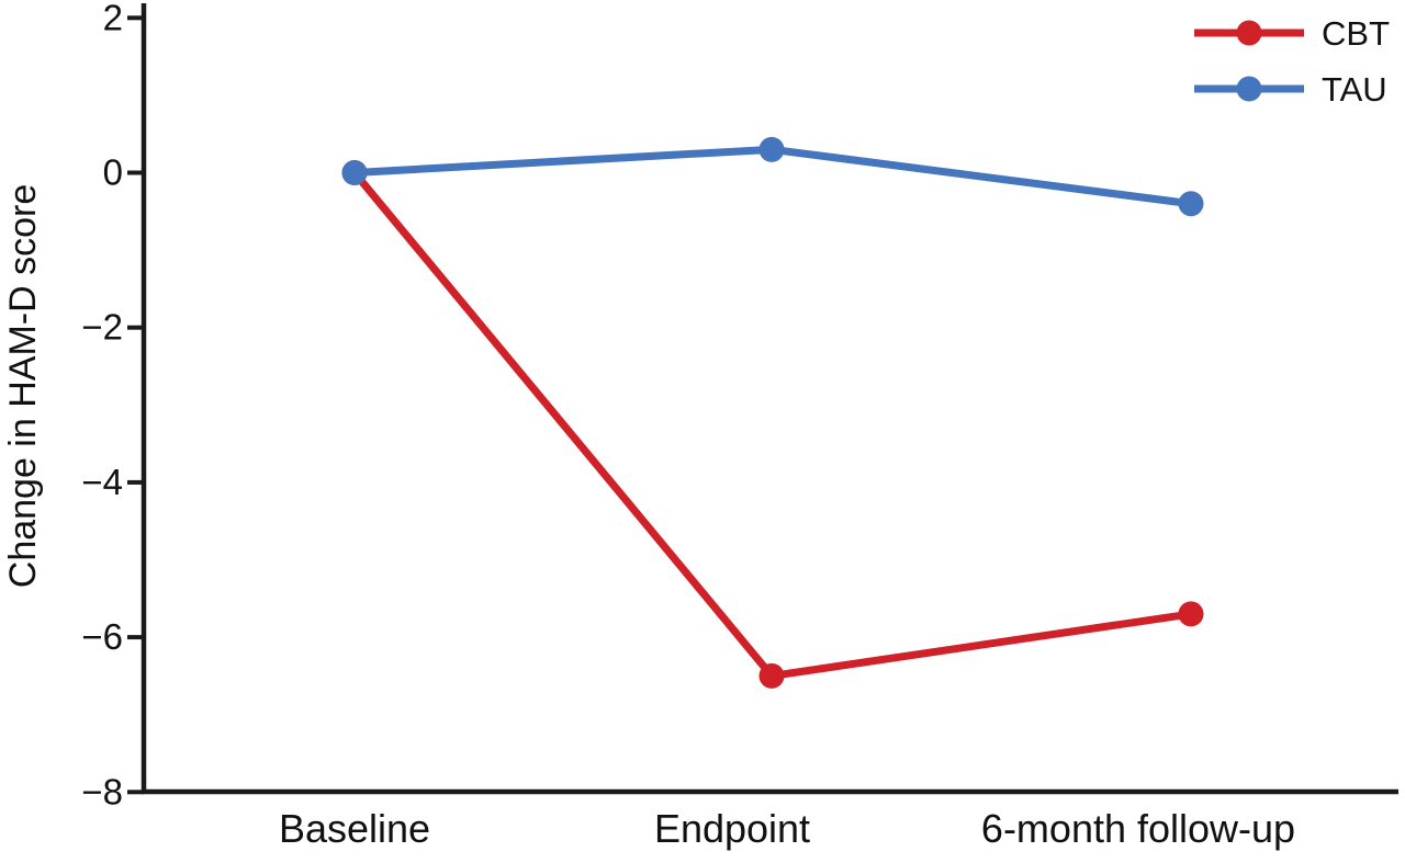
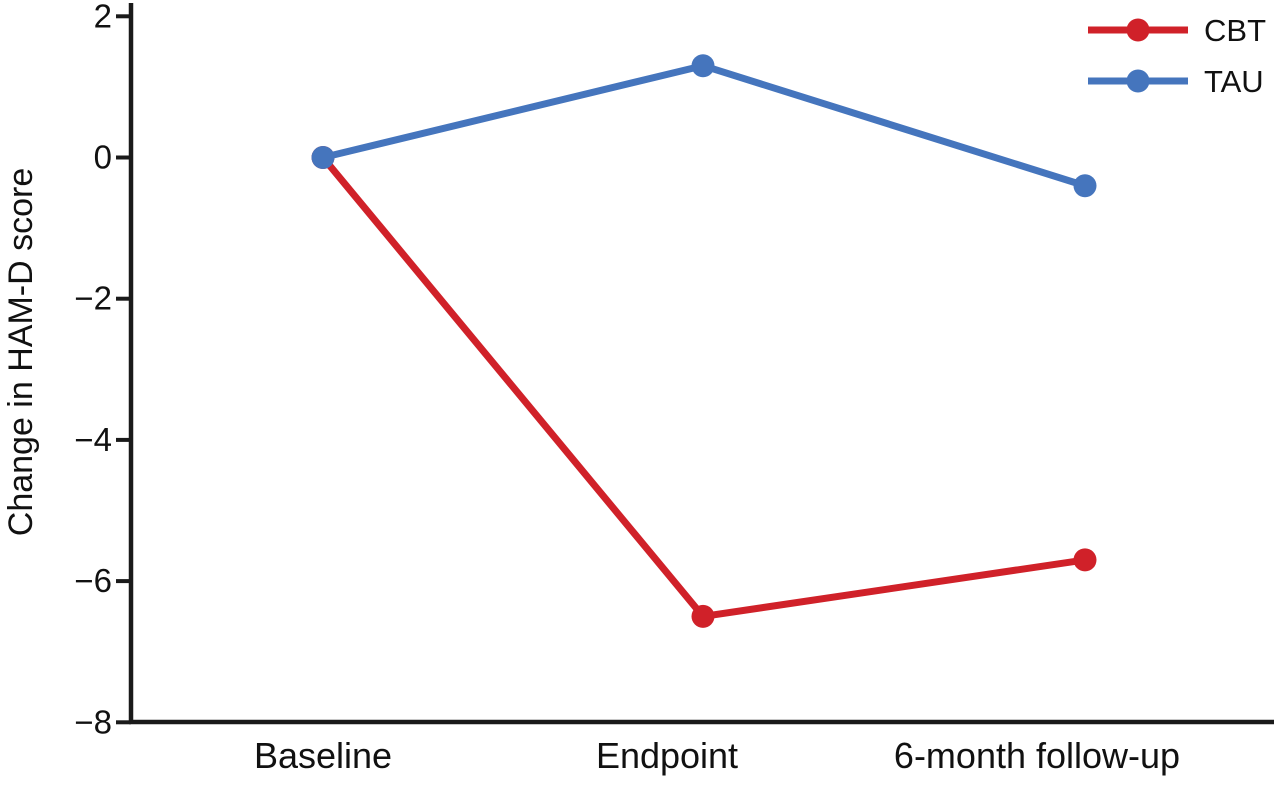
TAU/Endpoint: 0.3 -> 1.3
